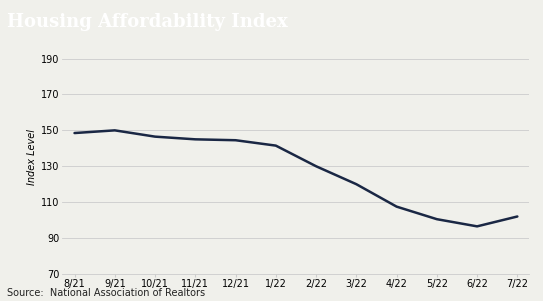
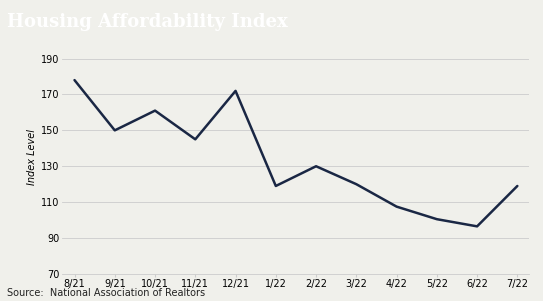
8/21: 148 -> 178
10/21: 146 -> 161
12/21: 144 -> 172
1/22: 142 -> 119
7/22: 102 -> 119
